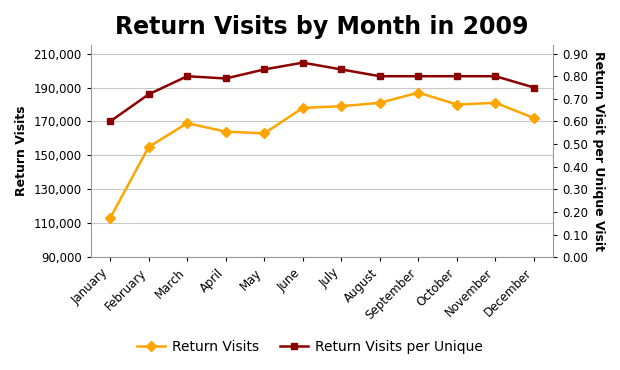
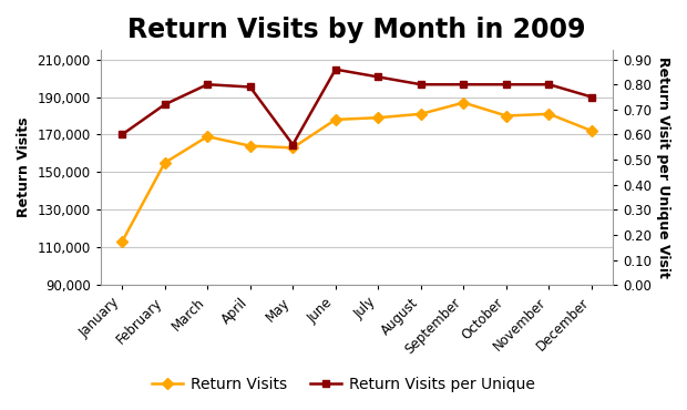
Return Visits per Unique/May: 0.83 -> 0.56
